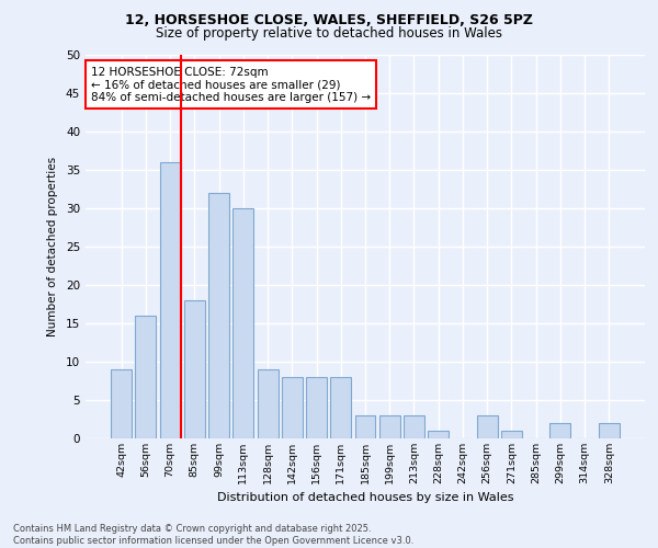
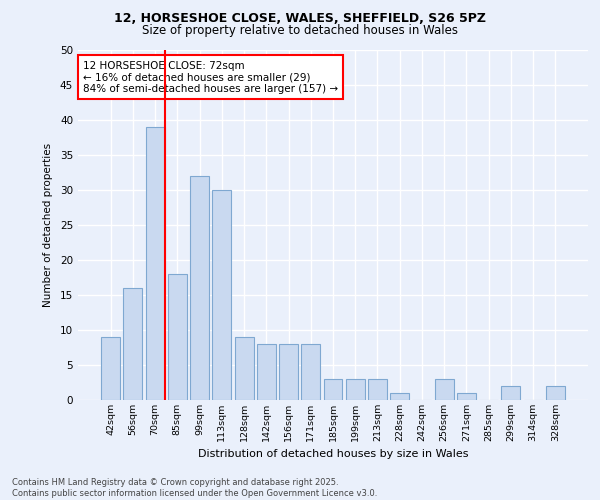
70sqm: 36 -> 39
